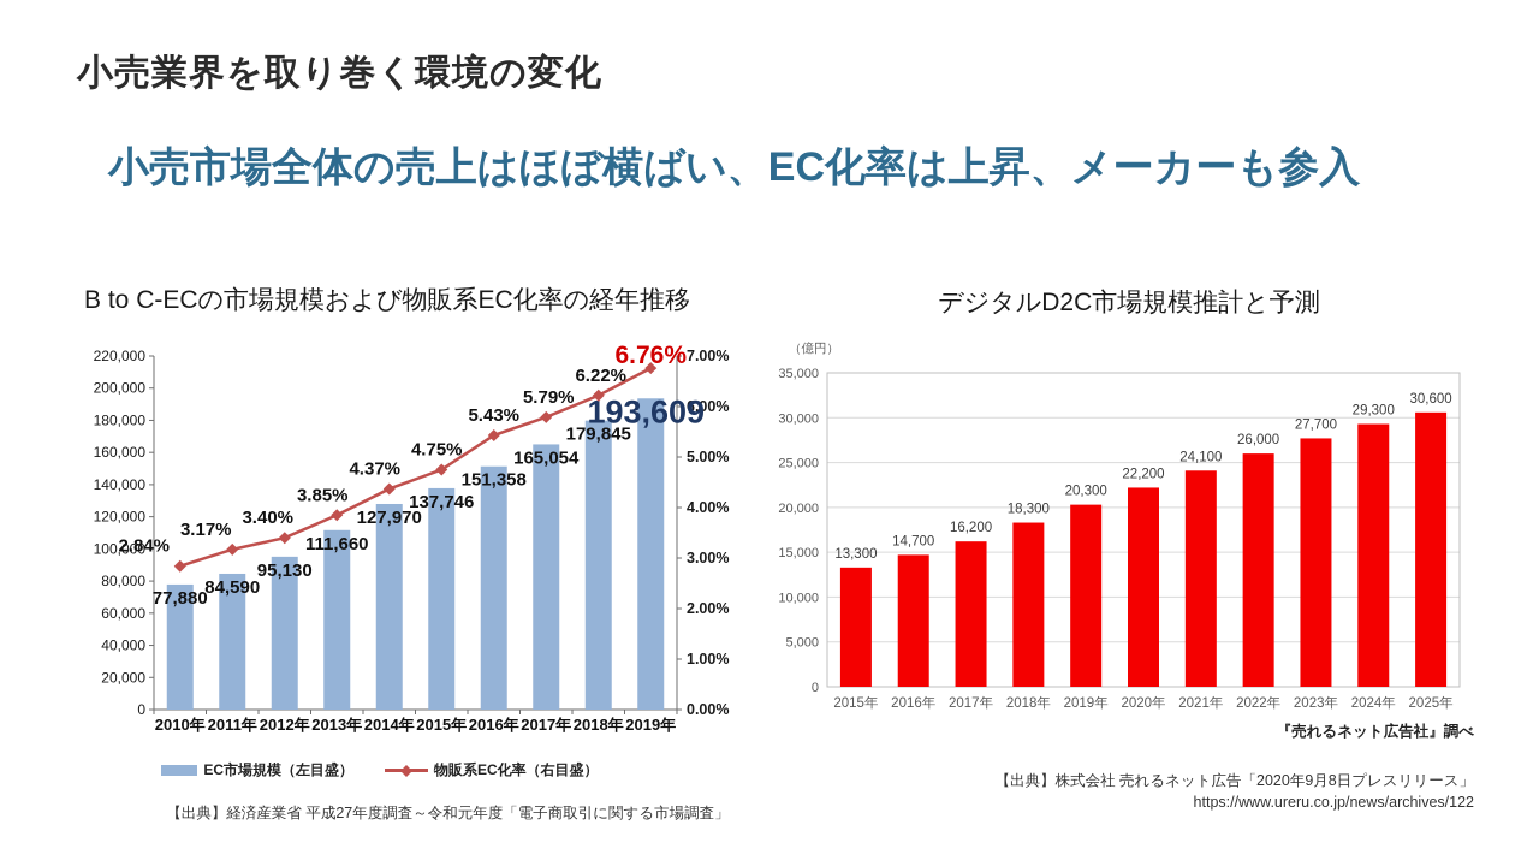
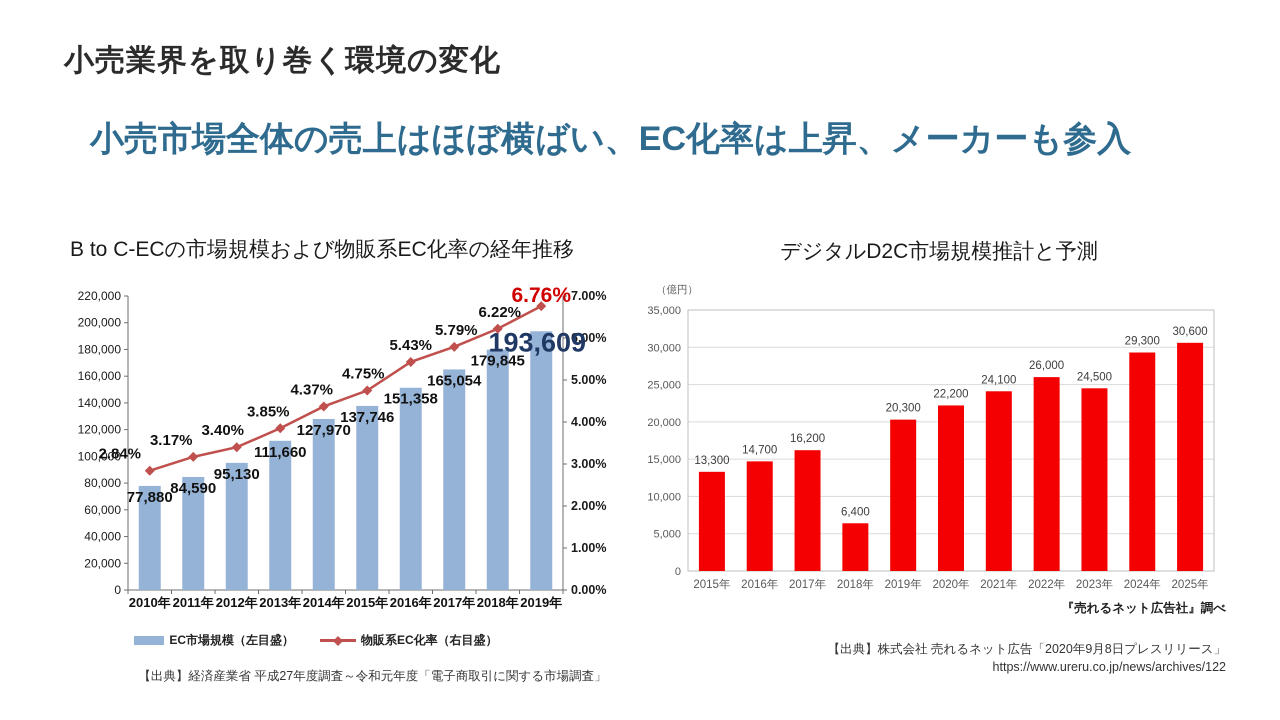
デジタルD2C市場規模推計と予測/2018年: 18,300 -> 6,400
デジタルD2C市場規模推計と予測/2023年: 27,700 -> 24,500
